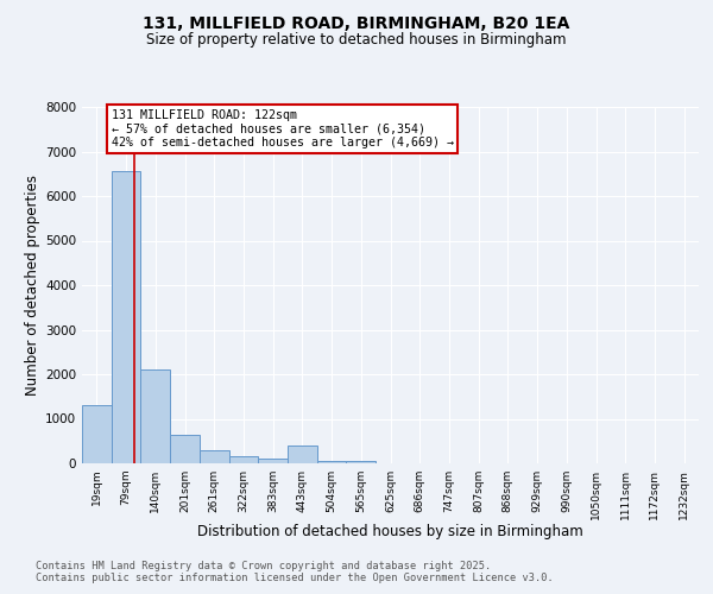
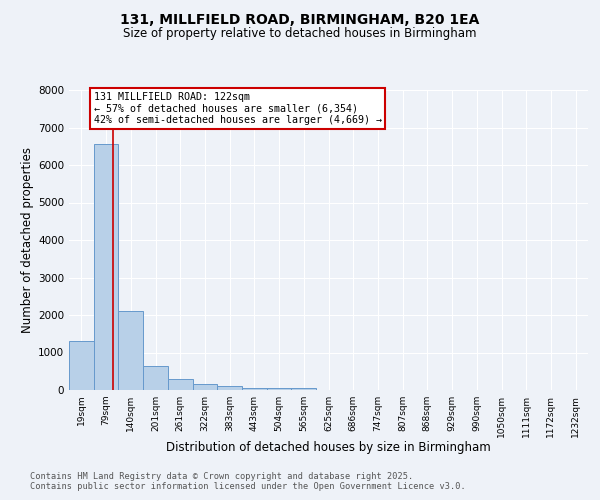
443sqm: 400 -> 50
